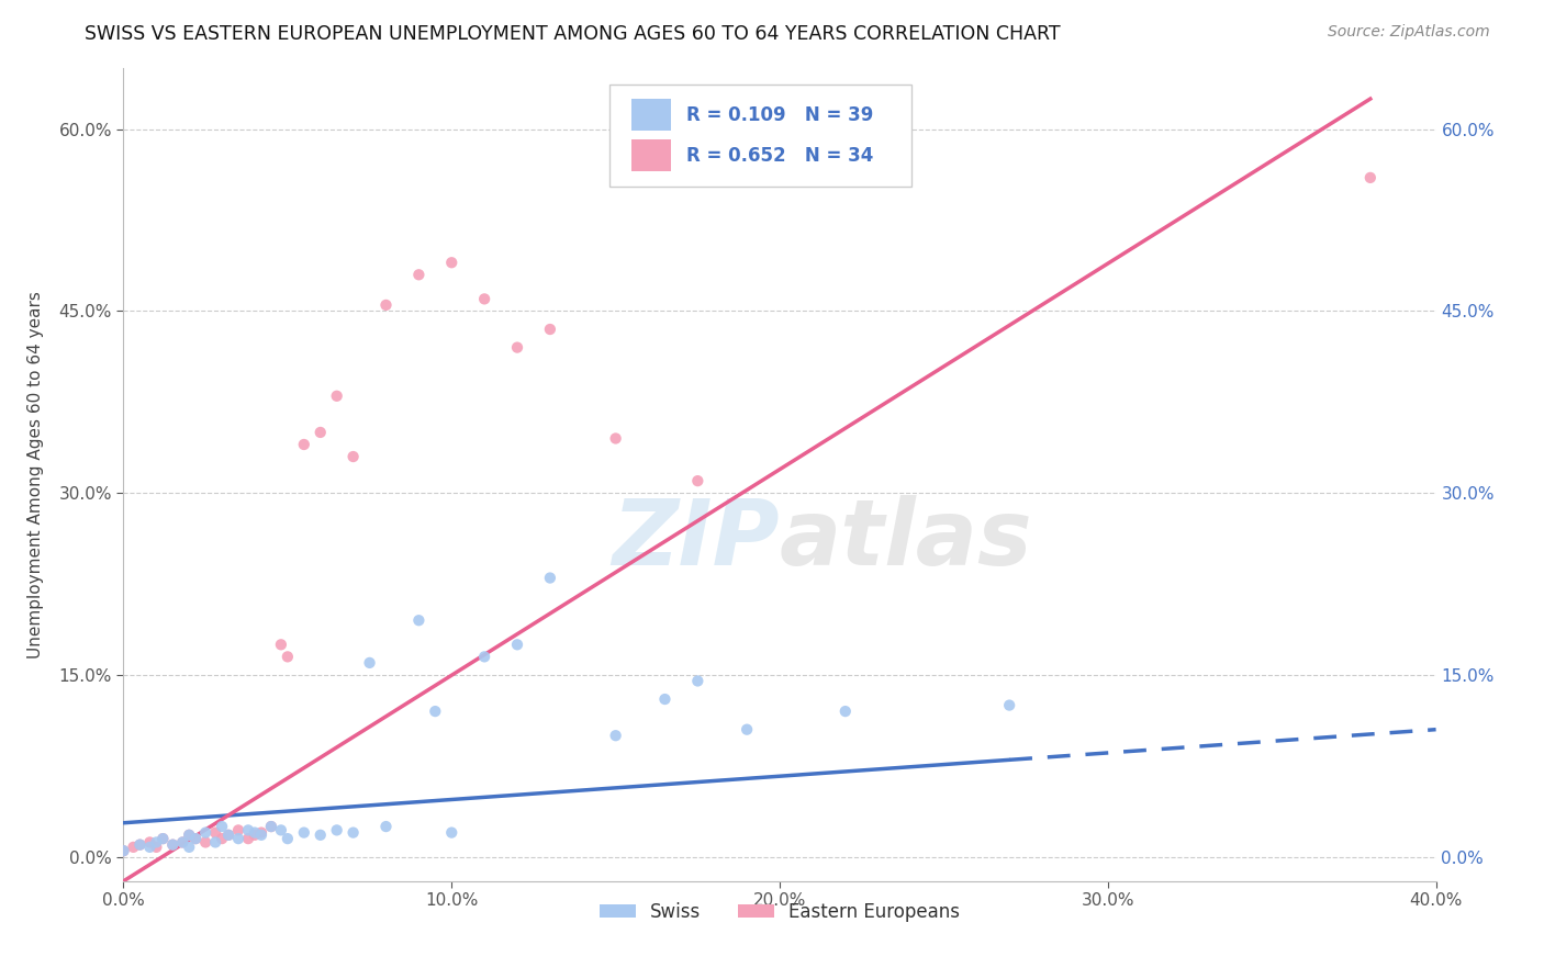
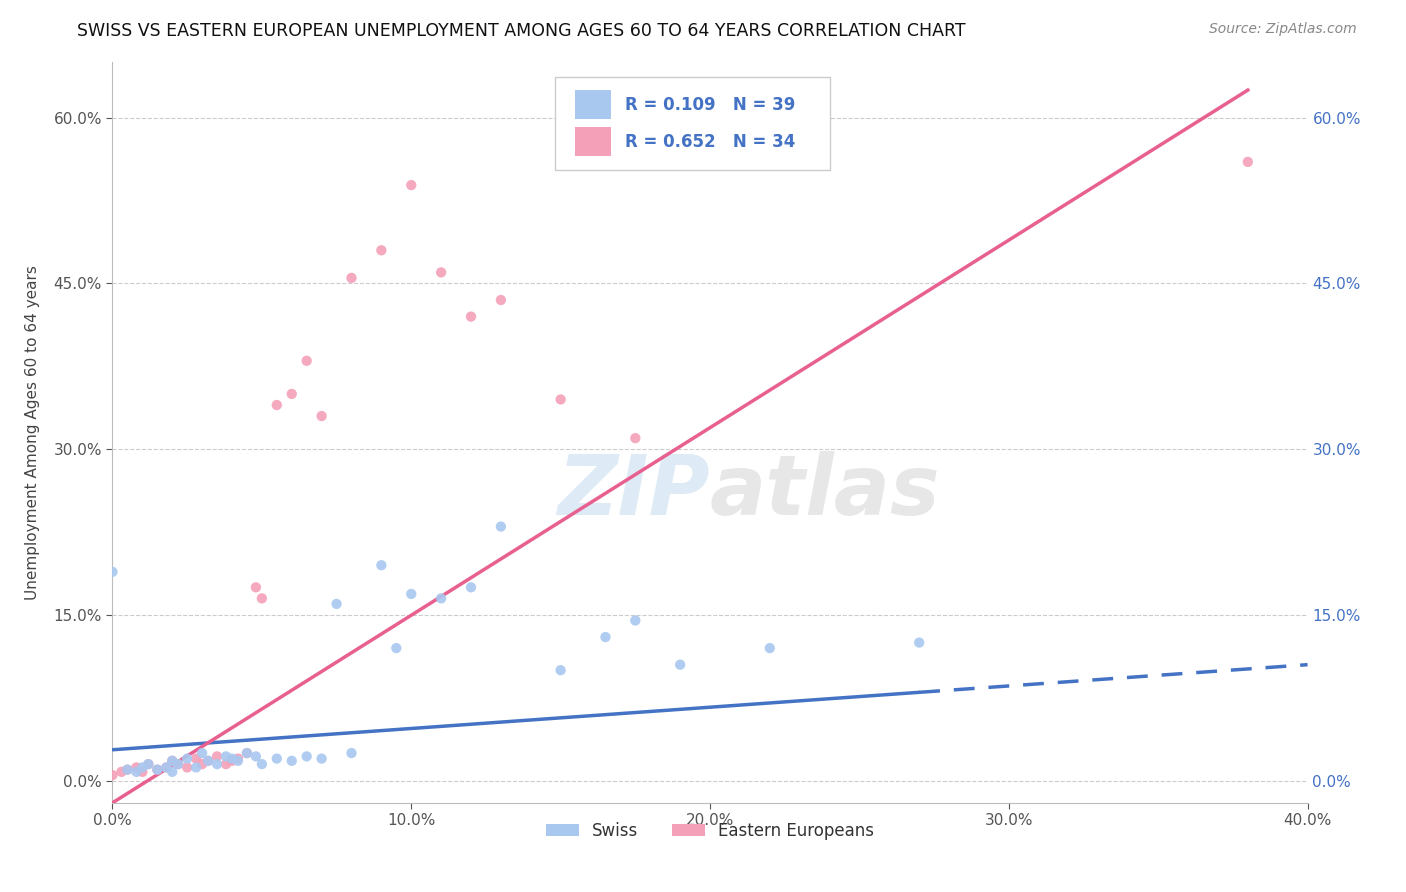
Swiss/0.0%: 0.5% -> 18.9%
Swiss/10.0%: 2.0% -> 16.9%
Eastern Europeans/10.0%: 49.0% -> 53.9%
